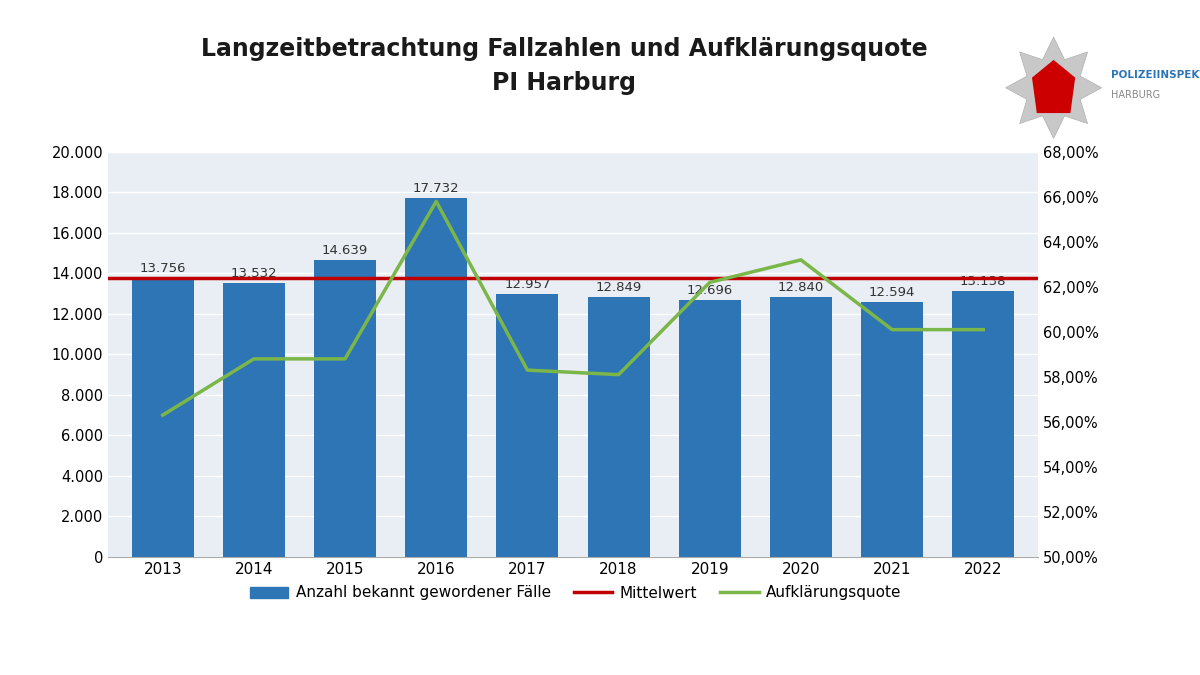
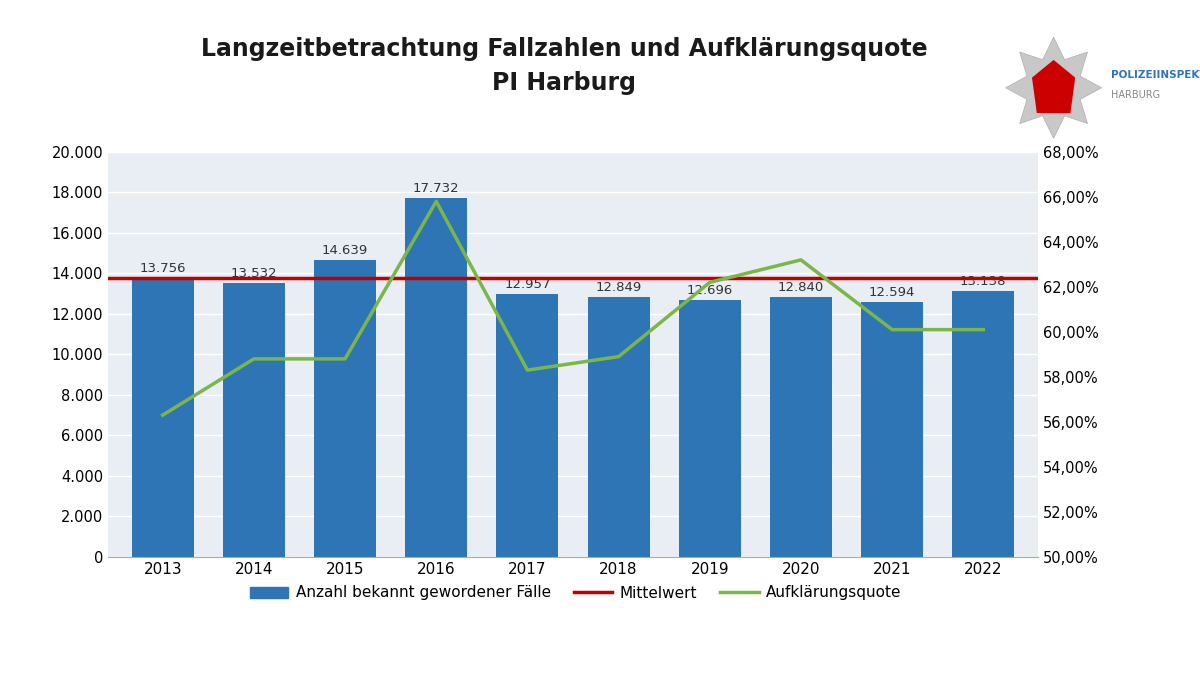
Aufklärungsquote/2018: 58,1% -> 58,9%
